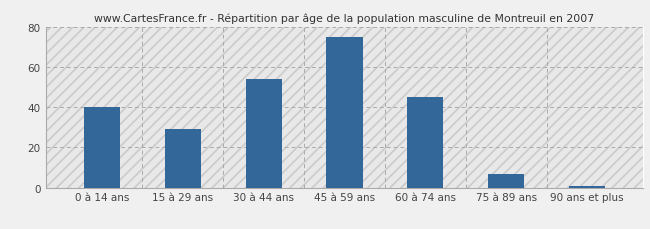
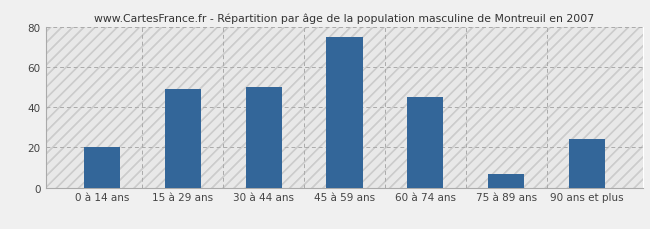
0 à 14 ans: 40 -> 20
15 à 29 ans: 29 -> 49
30 à 44 ans: 54 -> 50
90 ans et plus: 1 -> 24
